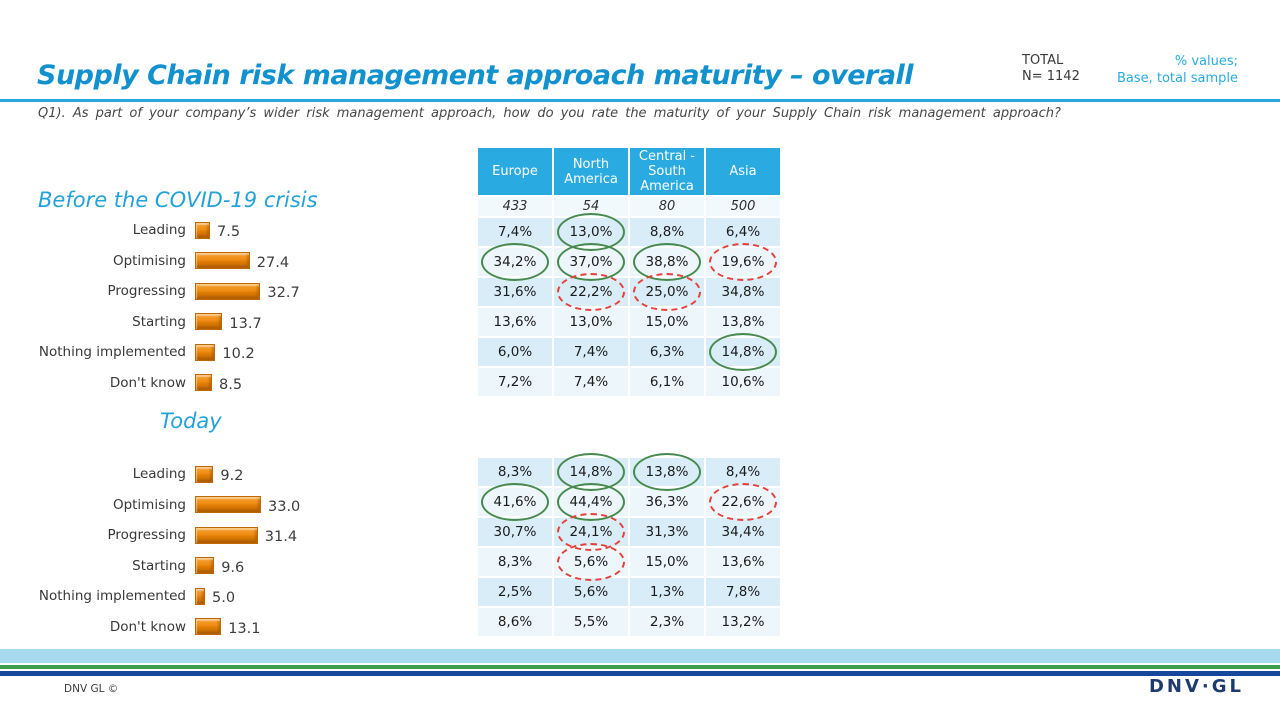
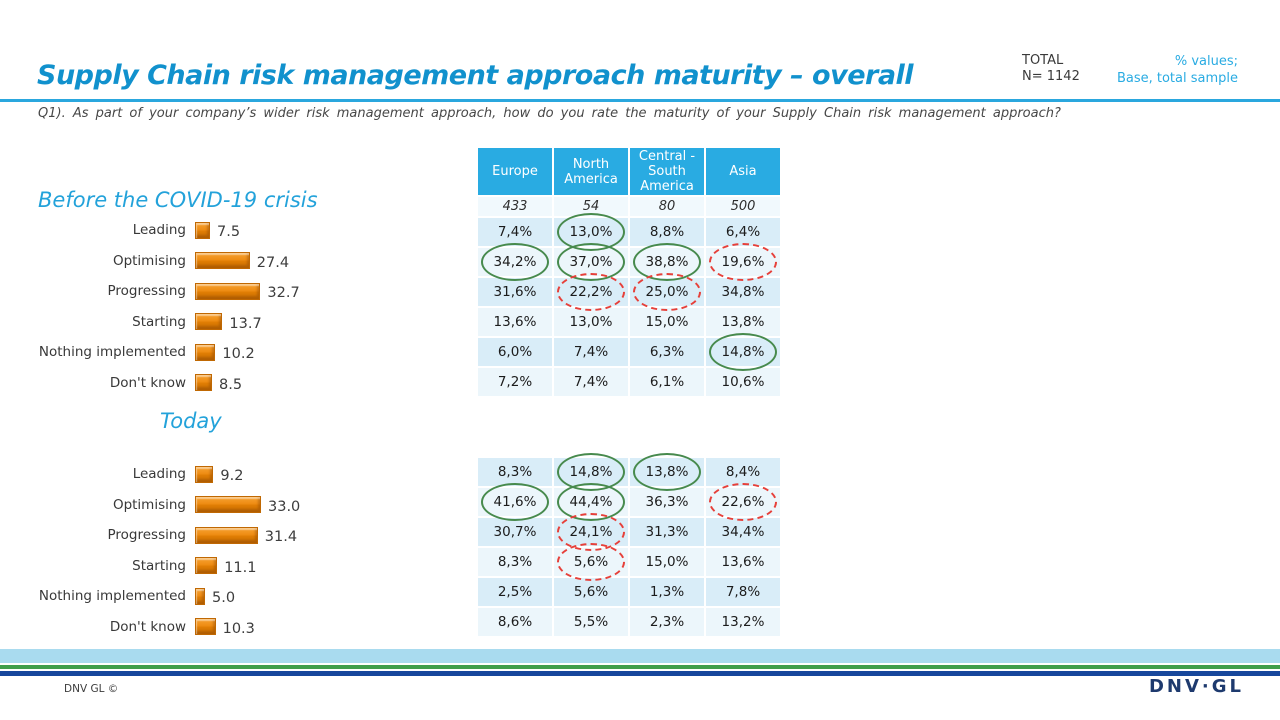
Today/Starting: 9.6 -> 11.1
Today/Don't know: 13.1 -> 10.3
